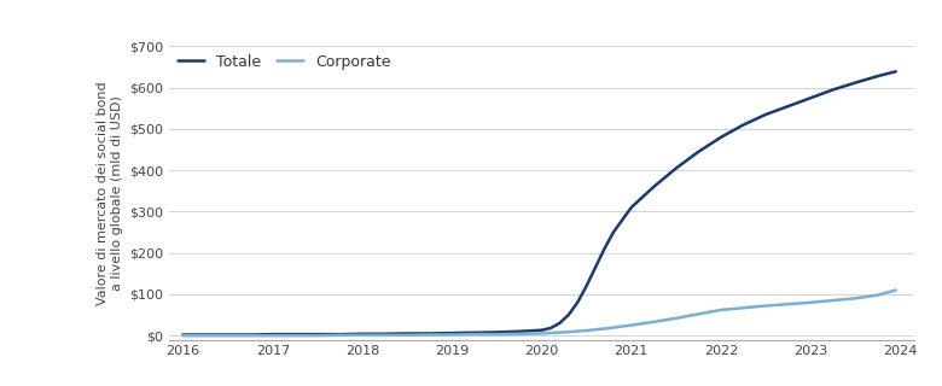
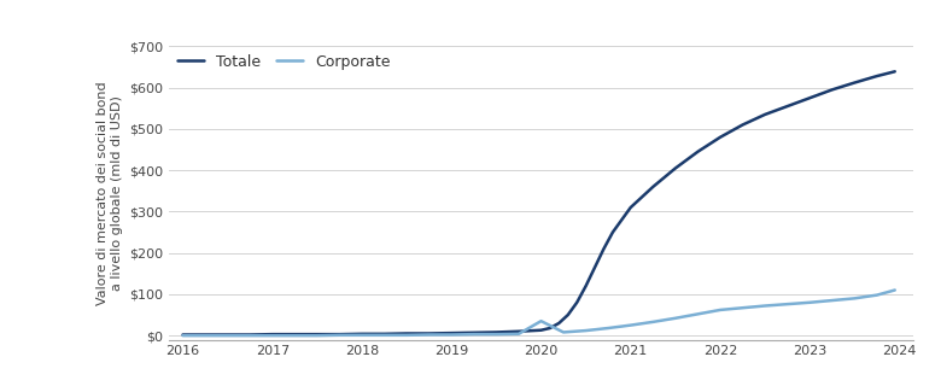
Corporate/2020: $5 -> $35
